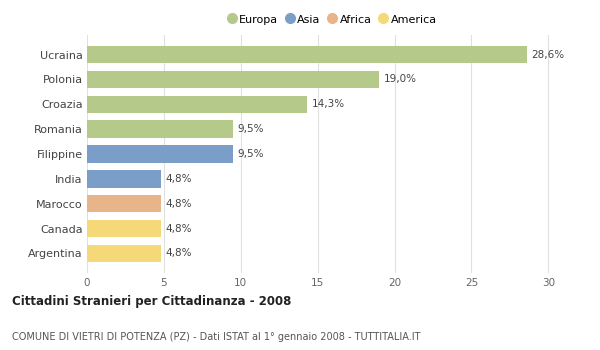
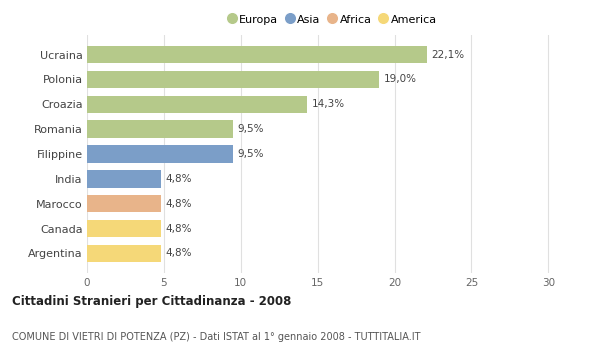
Ucraina: 28,6% -> 22,1%
